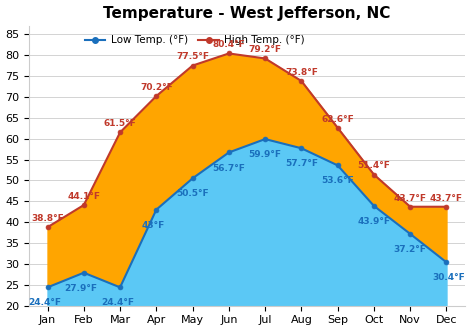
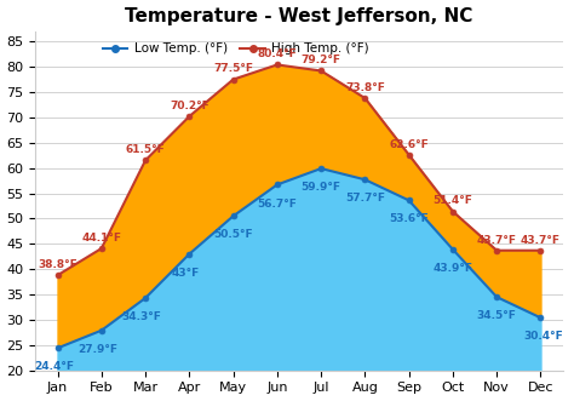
Low Temp. (°F)/Mar: 24.4°F -> 34.3°F
Low Temp. (°F)/Nov: 37.2°F -> 34.5°F
